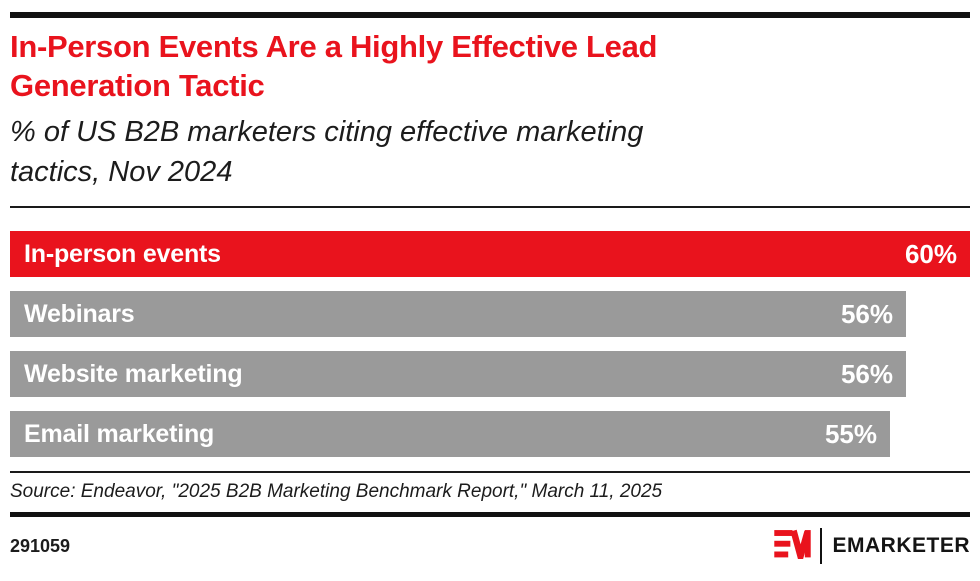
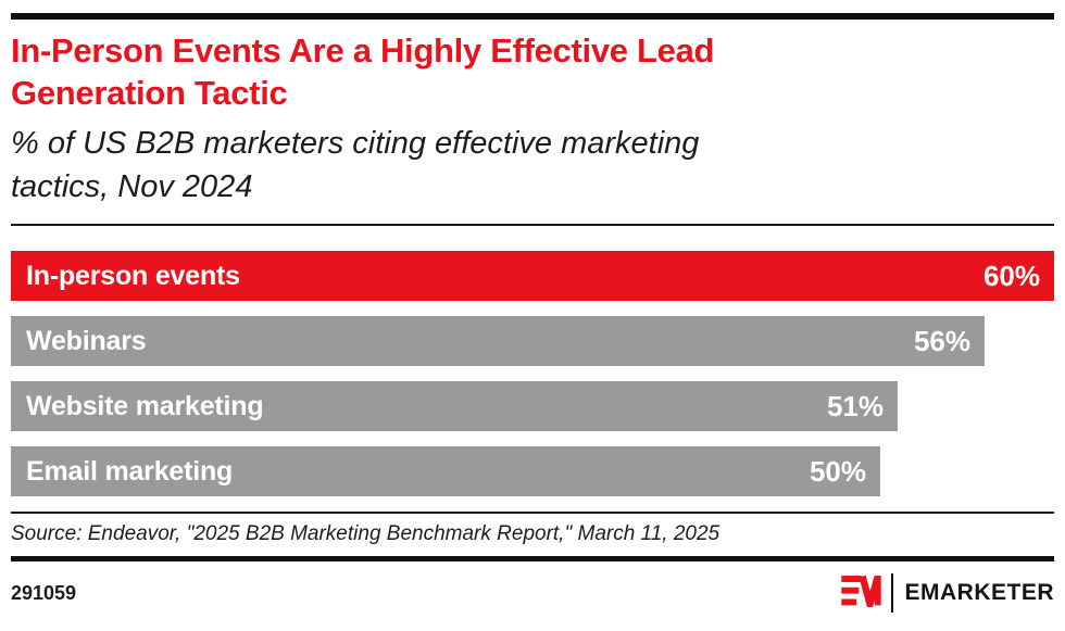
Website marketing: 56% -> 51%
Email marketing: 55% -> 50%
